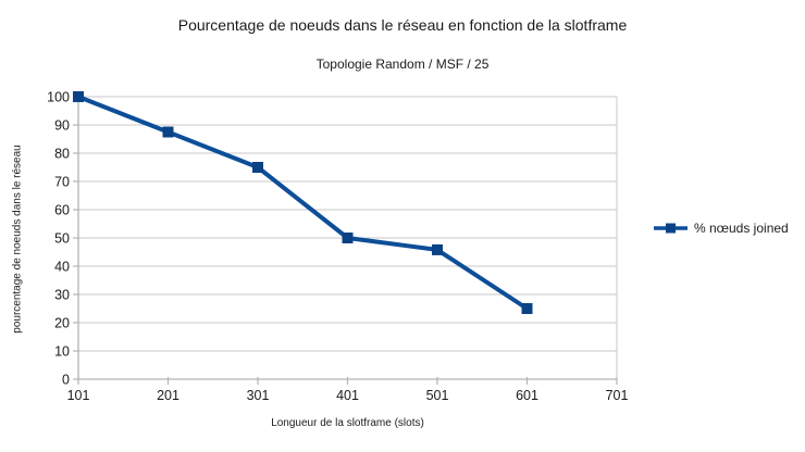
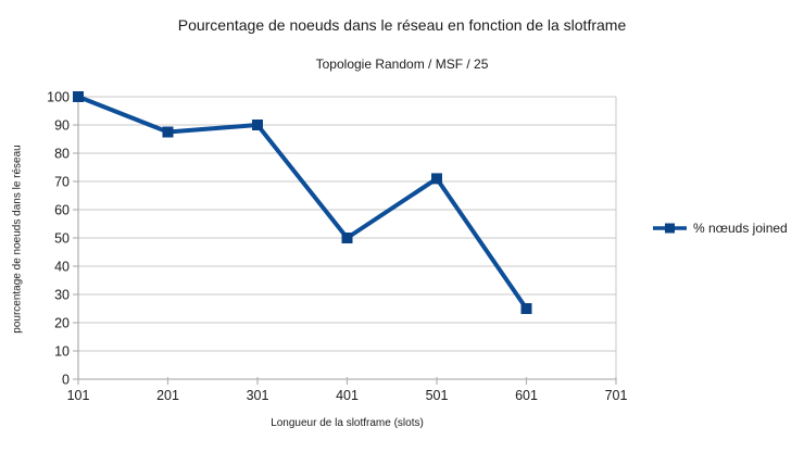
301: 75 -> 90
501: 46 -> 71
